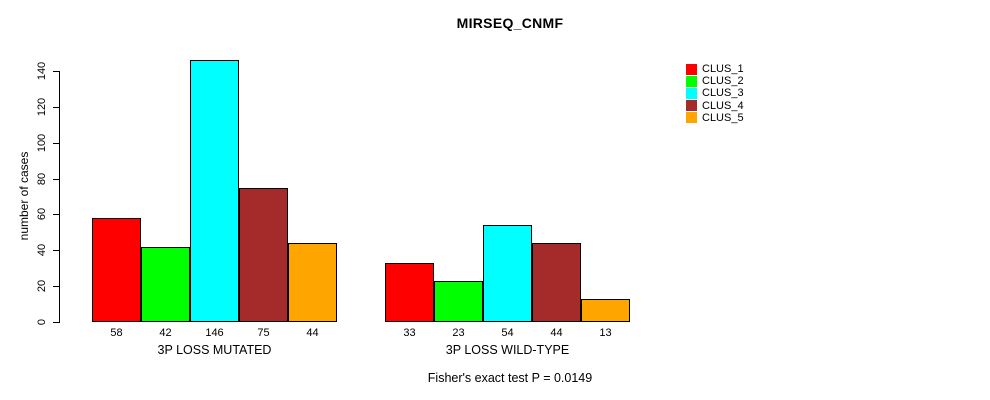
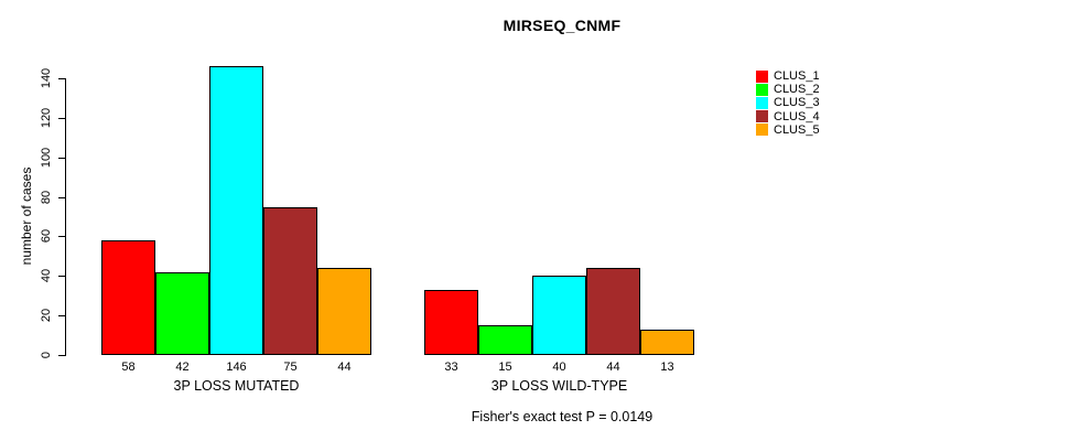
CLUS_2/3P LOSS WILD-TYPE: 23 -> 15
CLUS_3/3P LOSS WILD-TYPE: 54 -> 40
